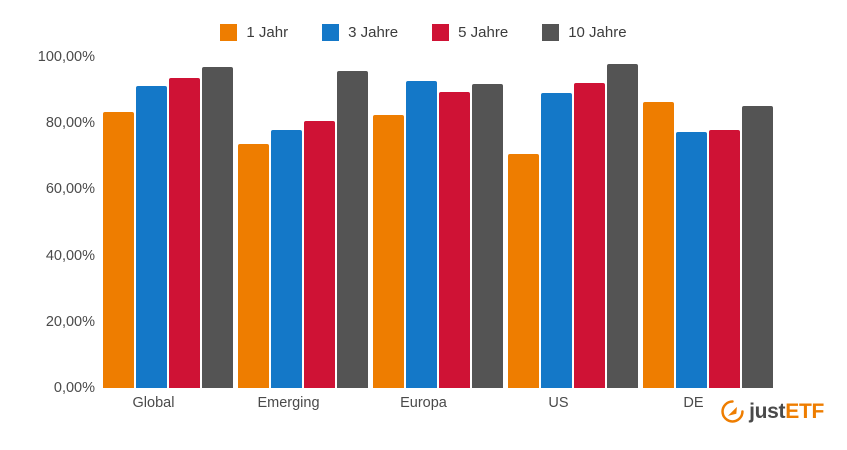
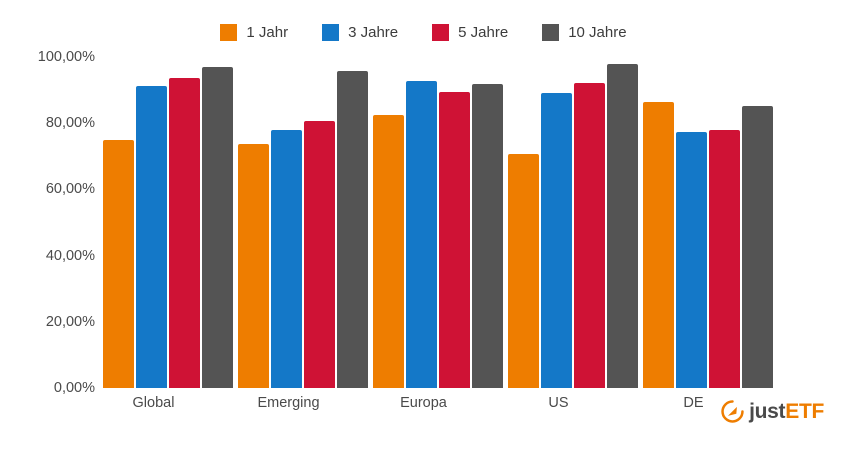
1 Jahr/Global: 83% -> 75%
